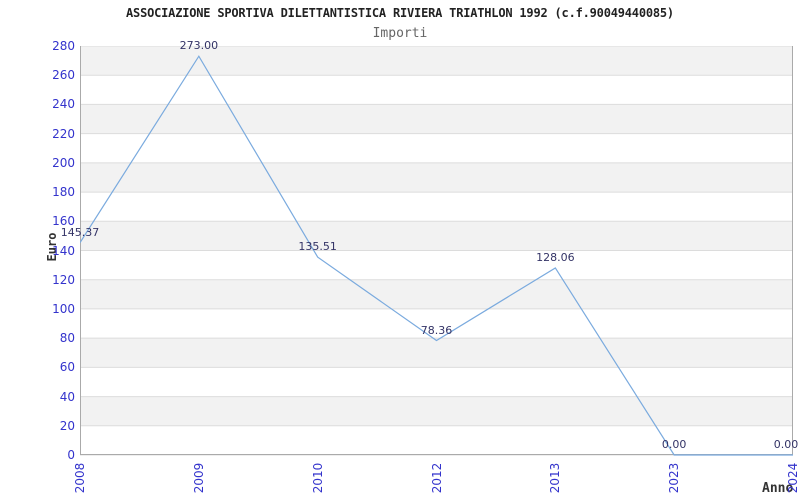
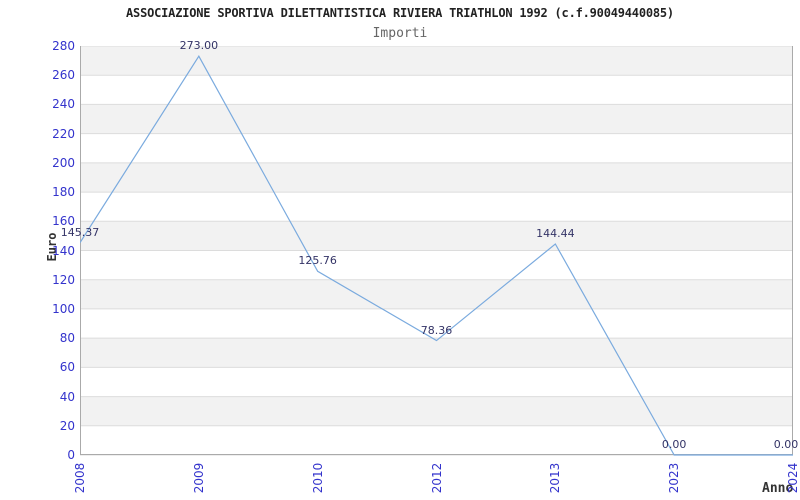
2010: 135.51 -> 125.76
2013: 128.06 -> 144.44
